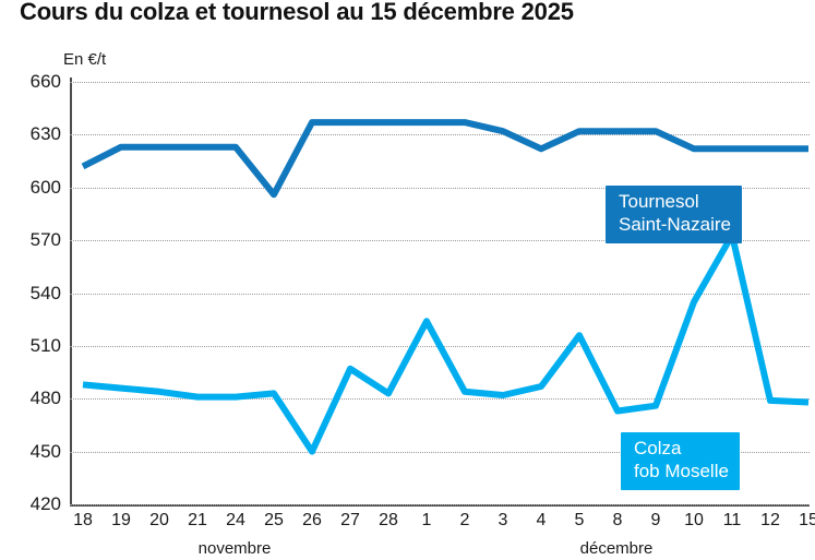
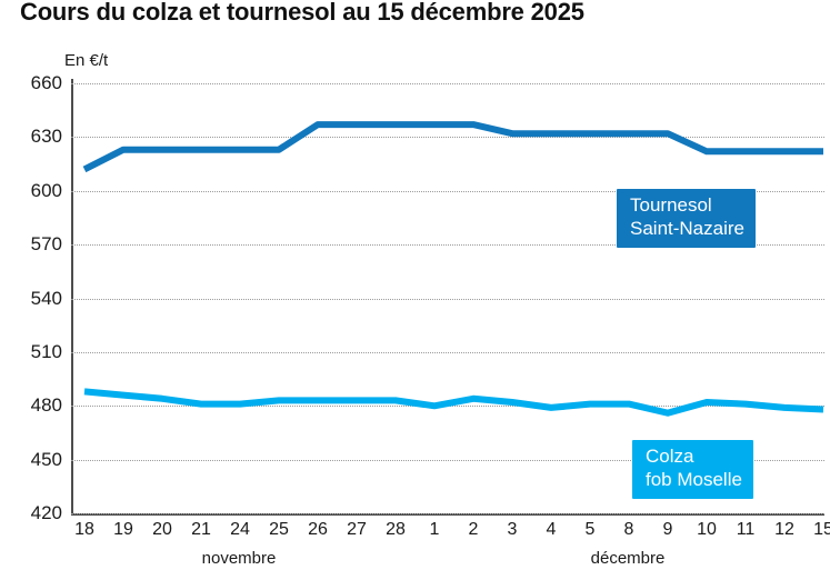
Tournesol Saint-Nazaire/25: 596 -> 623
Colza fob Moselle/26: 450 -> 483
Colza fob Moselle/27: 497 -> 483
Colza fob Moselle/1: 524 -> 480
Tournesol Saint-Nazaire/4: 622 -> 632
Colza fob Moselle/4: 487 -> 479
Colza fob Moselle/5: 516 -> 481
Colza fob Moselle/8: 473 -> 481
Colza fob Moselle/10: 535 -> 482
Colza fob Moselle/11: 573 -> 481
